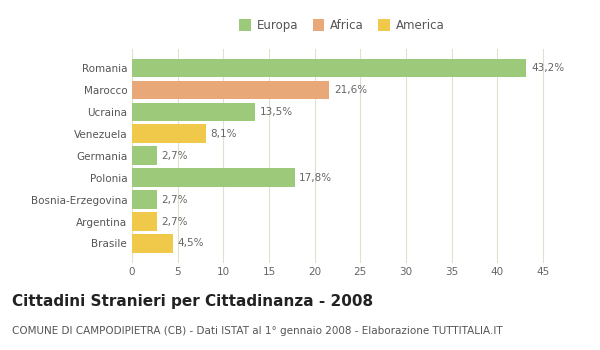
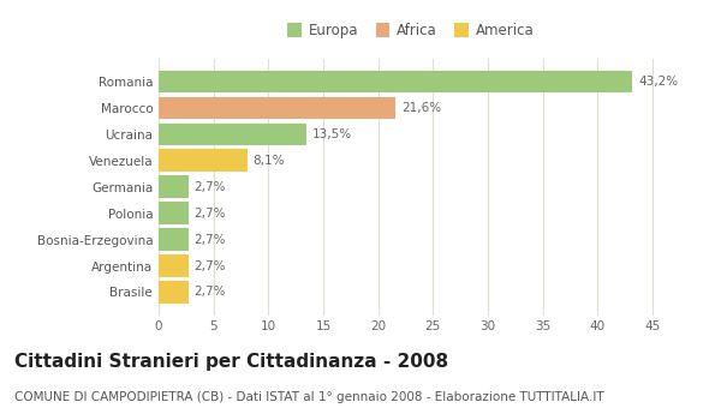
Polonia: 17,8% -> 2,7%
Brasile: 4,5% -> 2,7%
